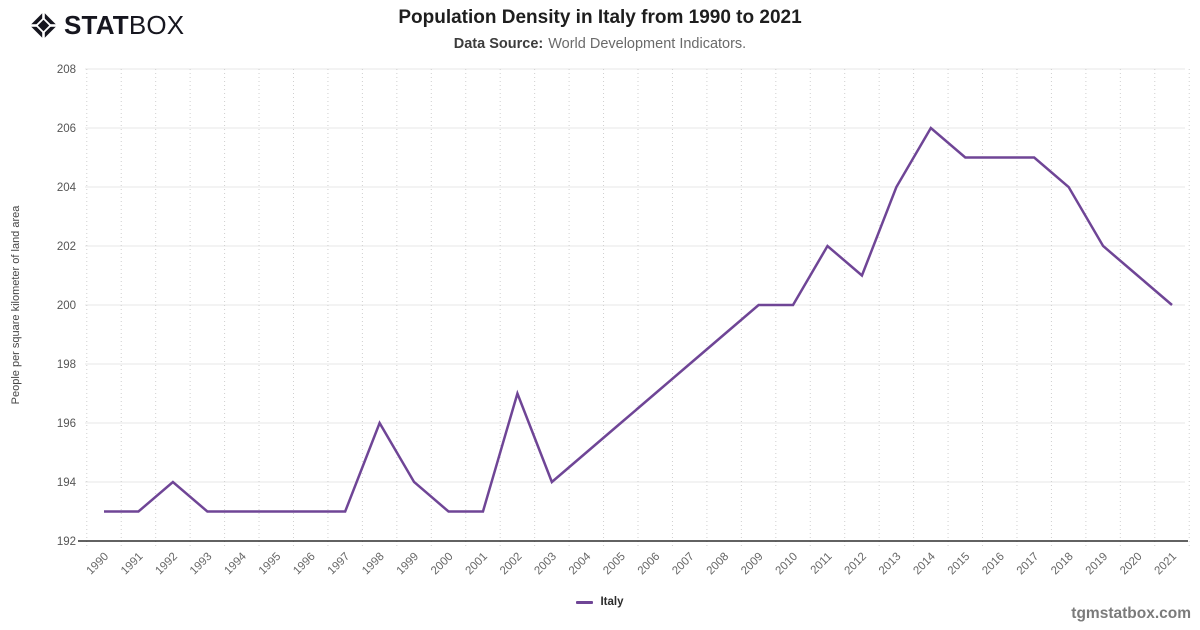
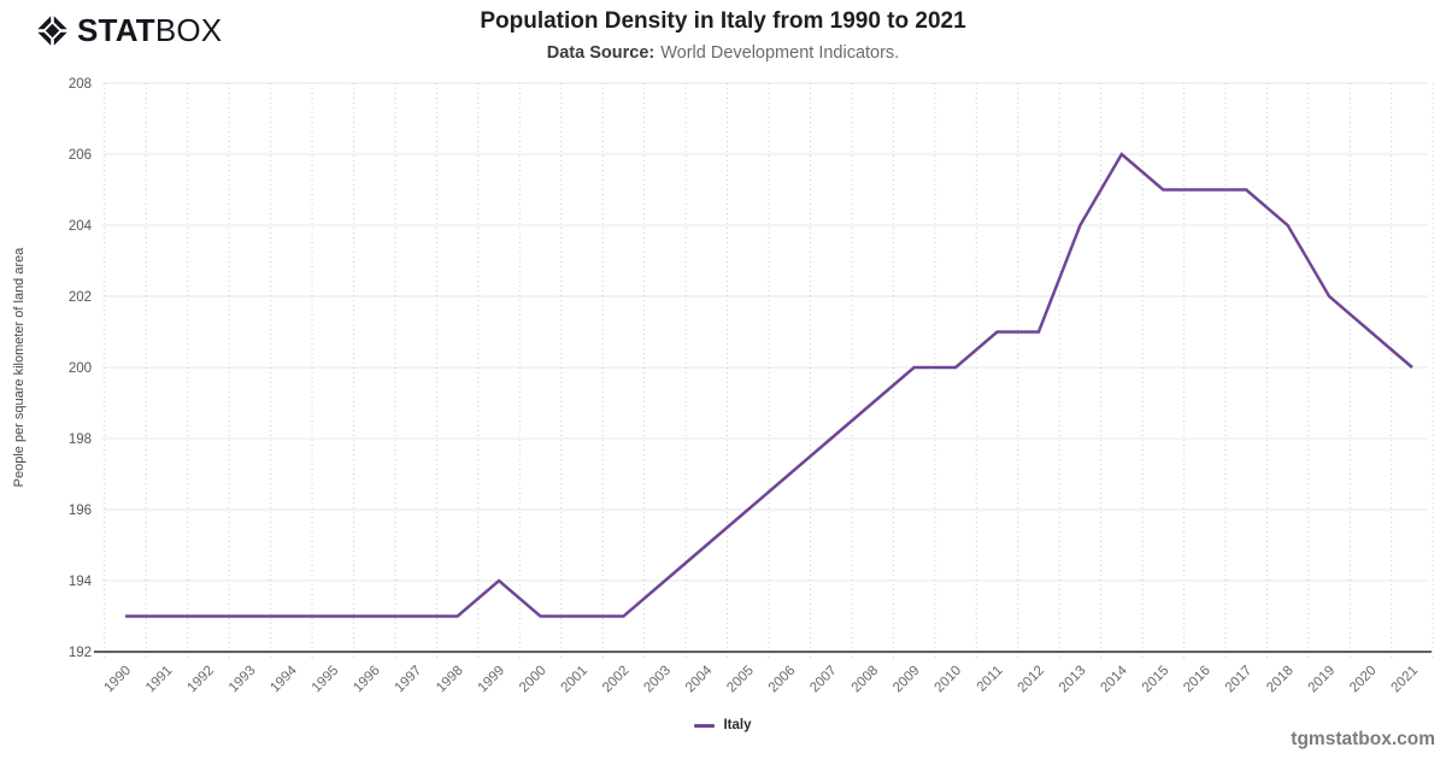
1992: 194 -> 193
1998: 196 -> 193
2002: 197 -> 193
2011: 202 -> 201
